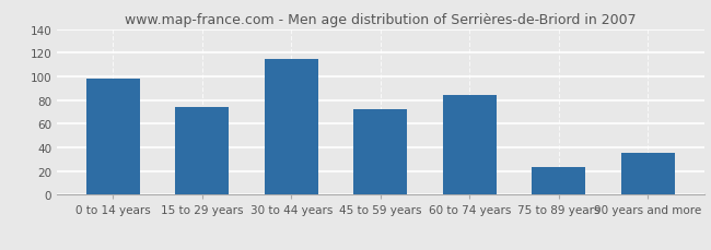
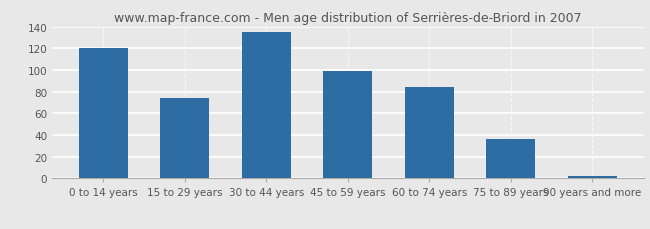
0 to 14 years: 98 -> 120
30 to 44 years: 115 -> 135
45 to 59 years: 72 -> 99
75 to 89 years: 23 -> 36
90 years and more: 35 -> 2
